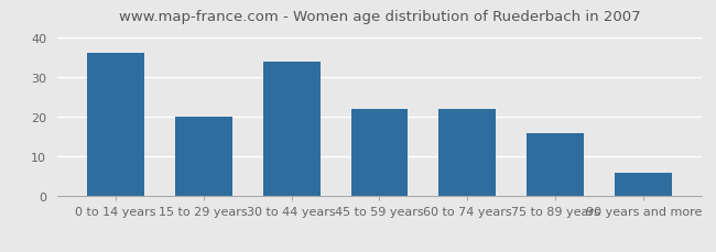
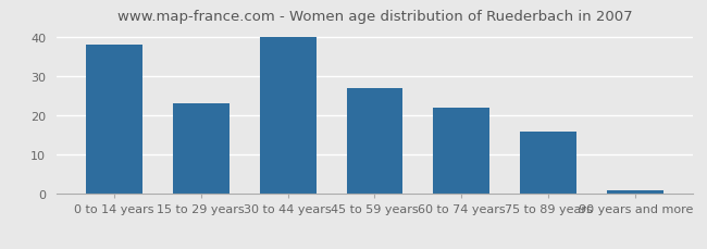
0 to 14 years: 36 -> 38
15 to 29 years: 20 -> 23
30 to 44 years: 34 -> 40
45 to 59 years: 22 -> 27
90 years and more: 6 -> 1
